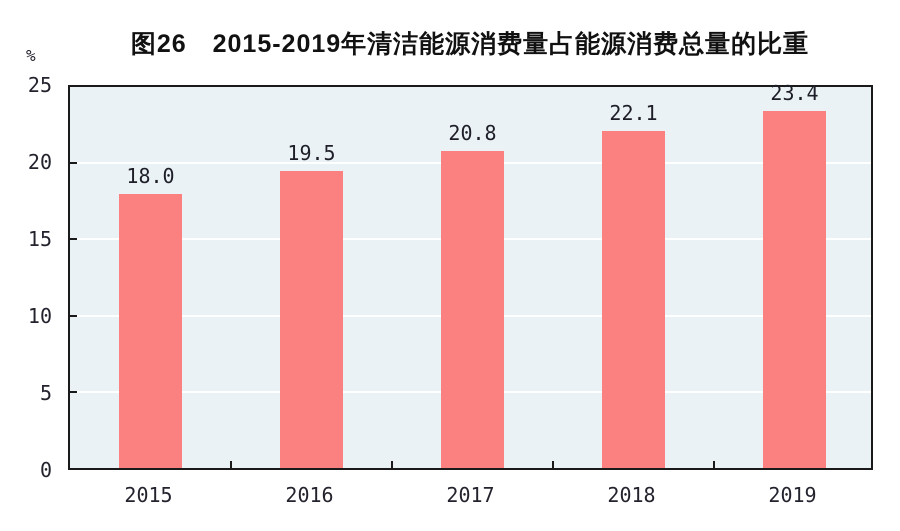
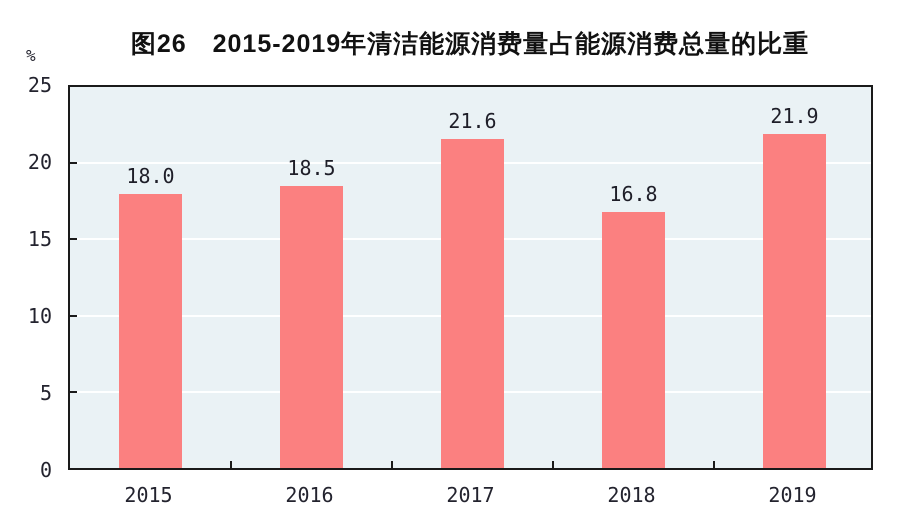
2016: 19.5 -> 18.5
2017: 20.8 -> 21.6
2018: 22.1 -> 16.8
2019: 23.4 -> 21.9
